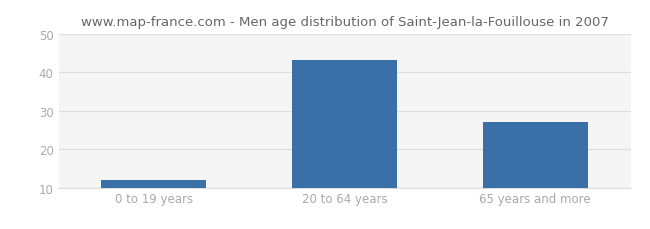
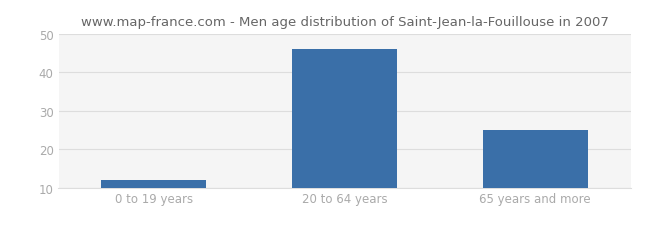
20 to 64 years: 43 -> 46
65 years and more: 27 -> 25
